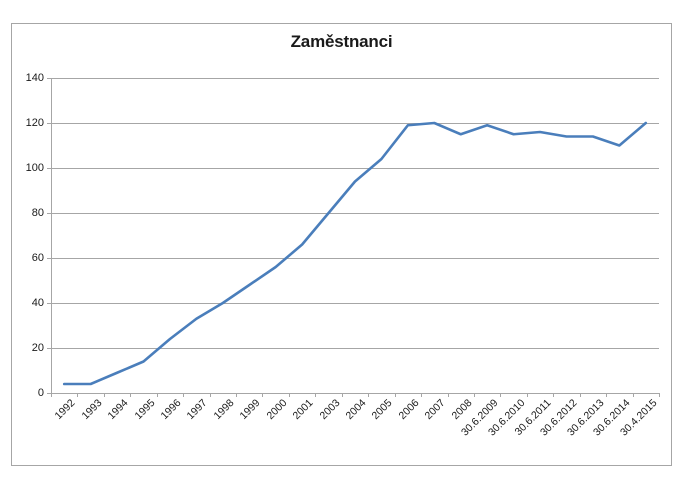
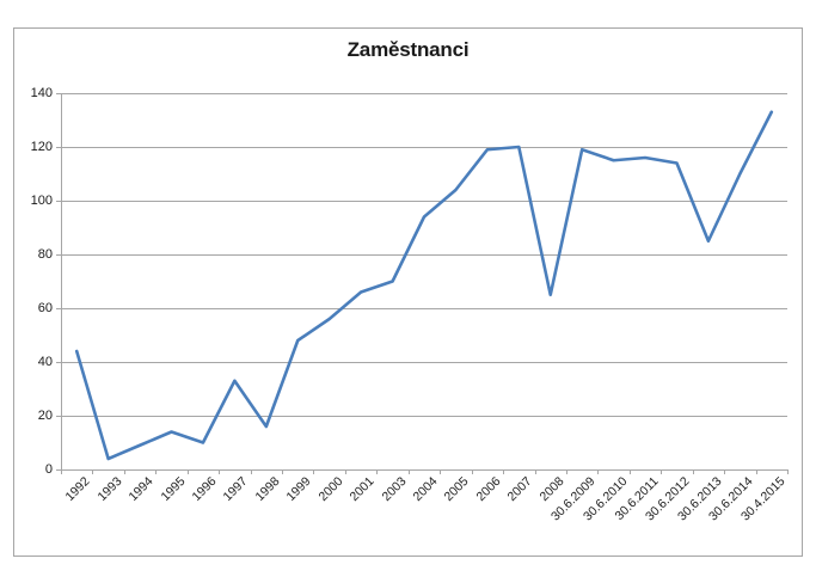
1992: 4 -> 44
1996: 24 -> 10
1998: 40 -> 16
2003: 80 -> 70
2008: 115 -> 65
30.6.2013: 114 -> 85
30.4.2015: 120 -> 133
